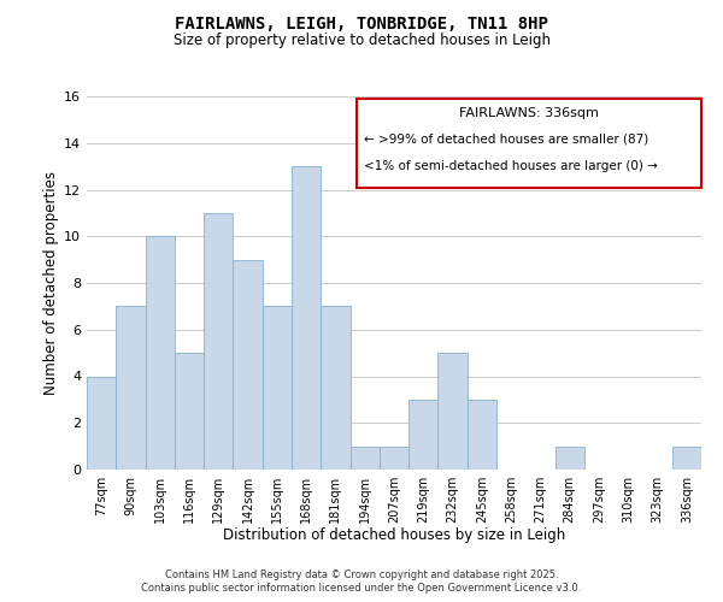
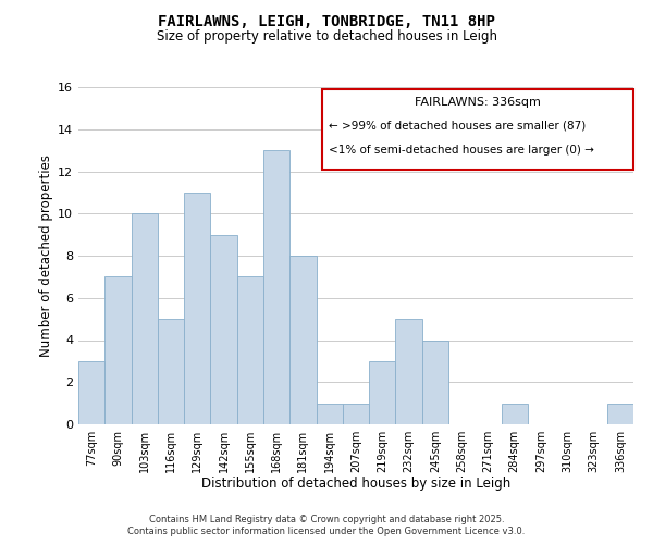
77sqm: 4 -> 3
181sqm: 7 -> 8
245sqm: 3 -> 4
